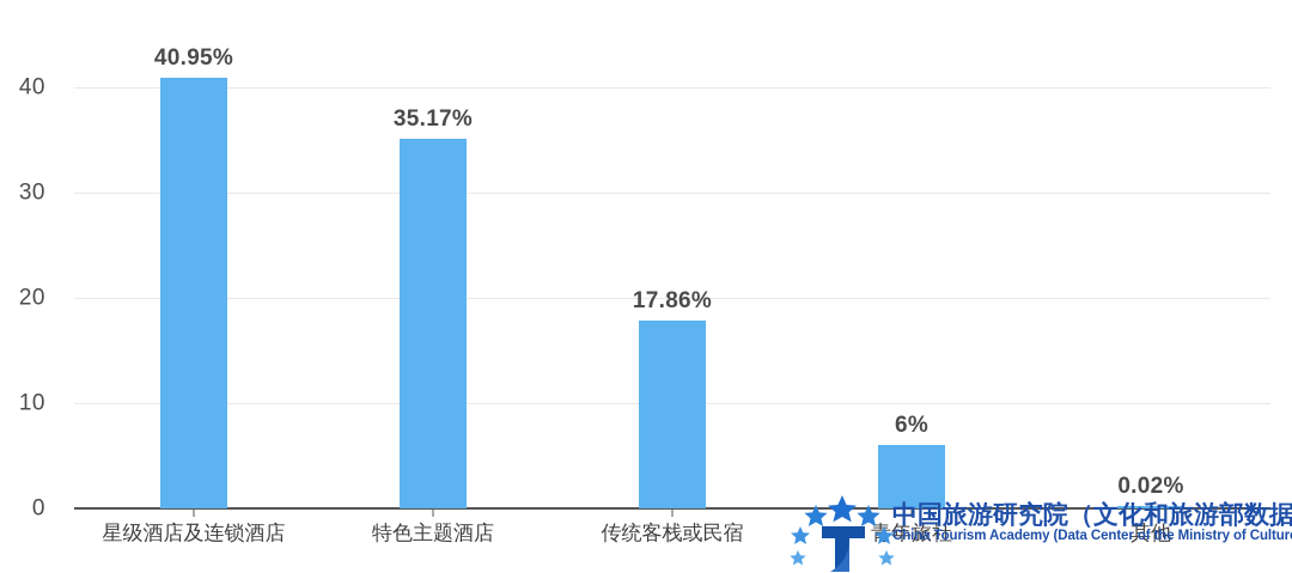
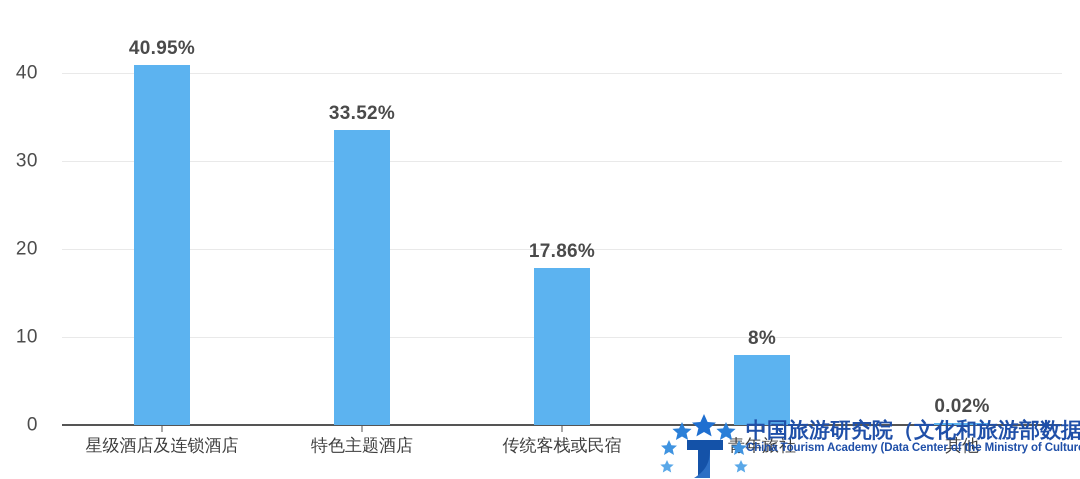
特色主题酒店: 35.17% -> 33.52%
青年旅社: 6% -> 8%
